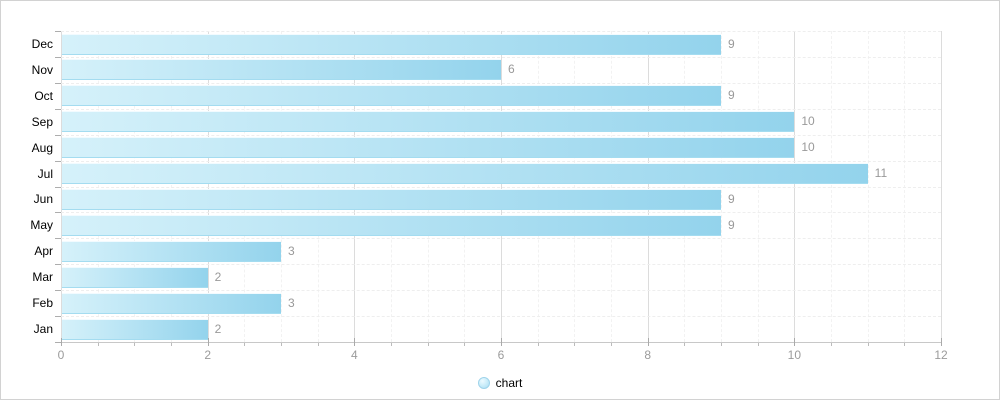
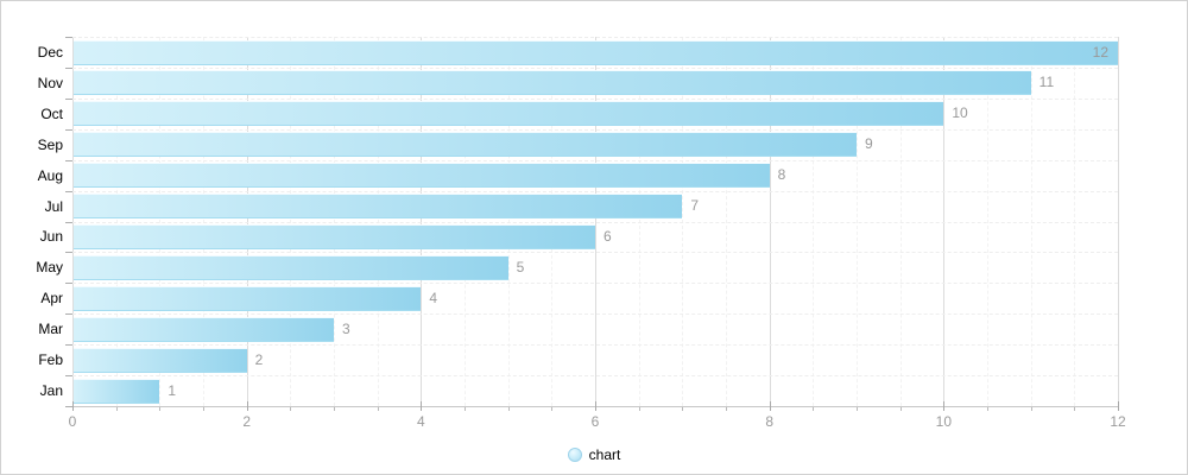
Dec: 9 -> 12
Nov: 6 -> 11
Oct: 9 -> 10
Sep: 10 -> 9
Aug: 10 -> 8
Jul: 11 -> 7
Jun: 9 -> 6
May: 9 -> 5
Apr: 3 -> 4
Mar: 2 -> 3
Feb: 3 -> 2
Jan: 2 -> 1
